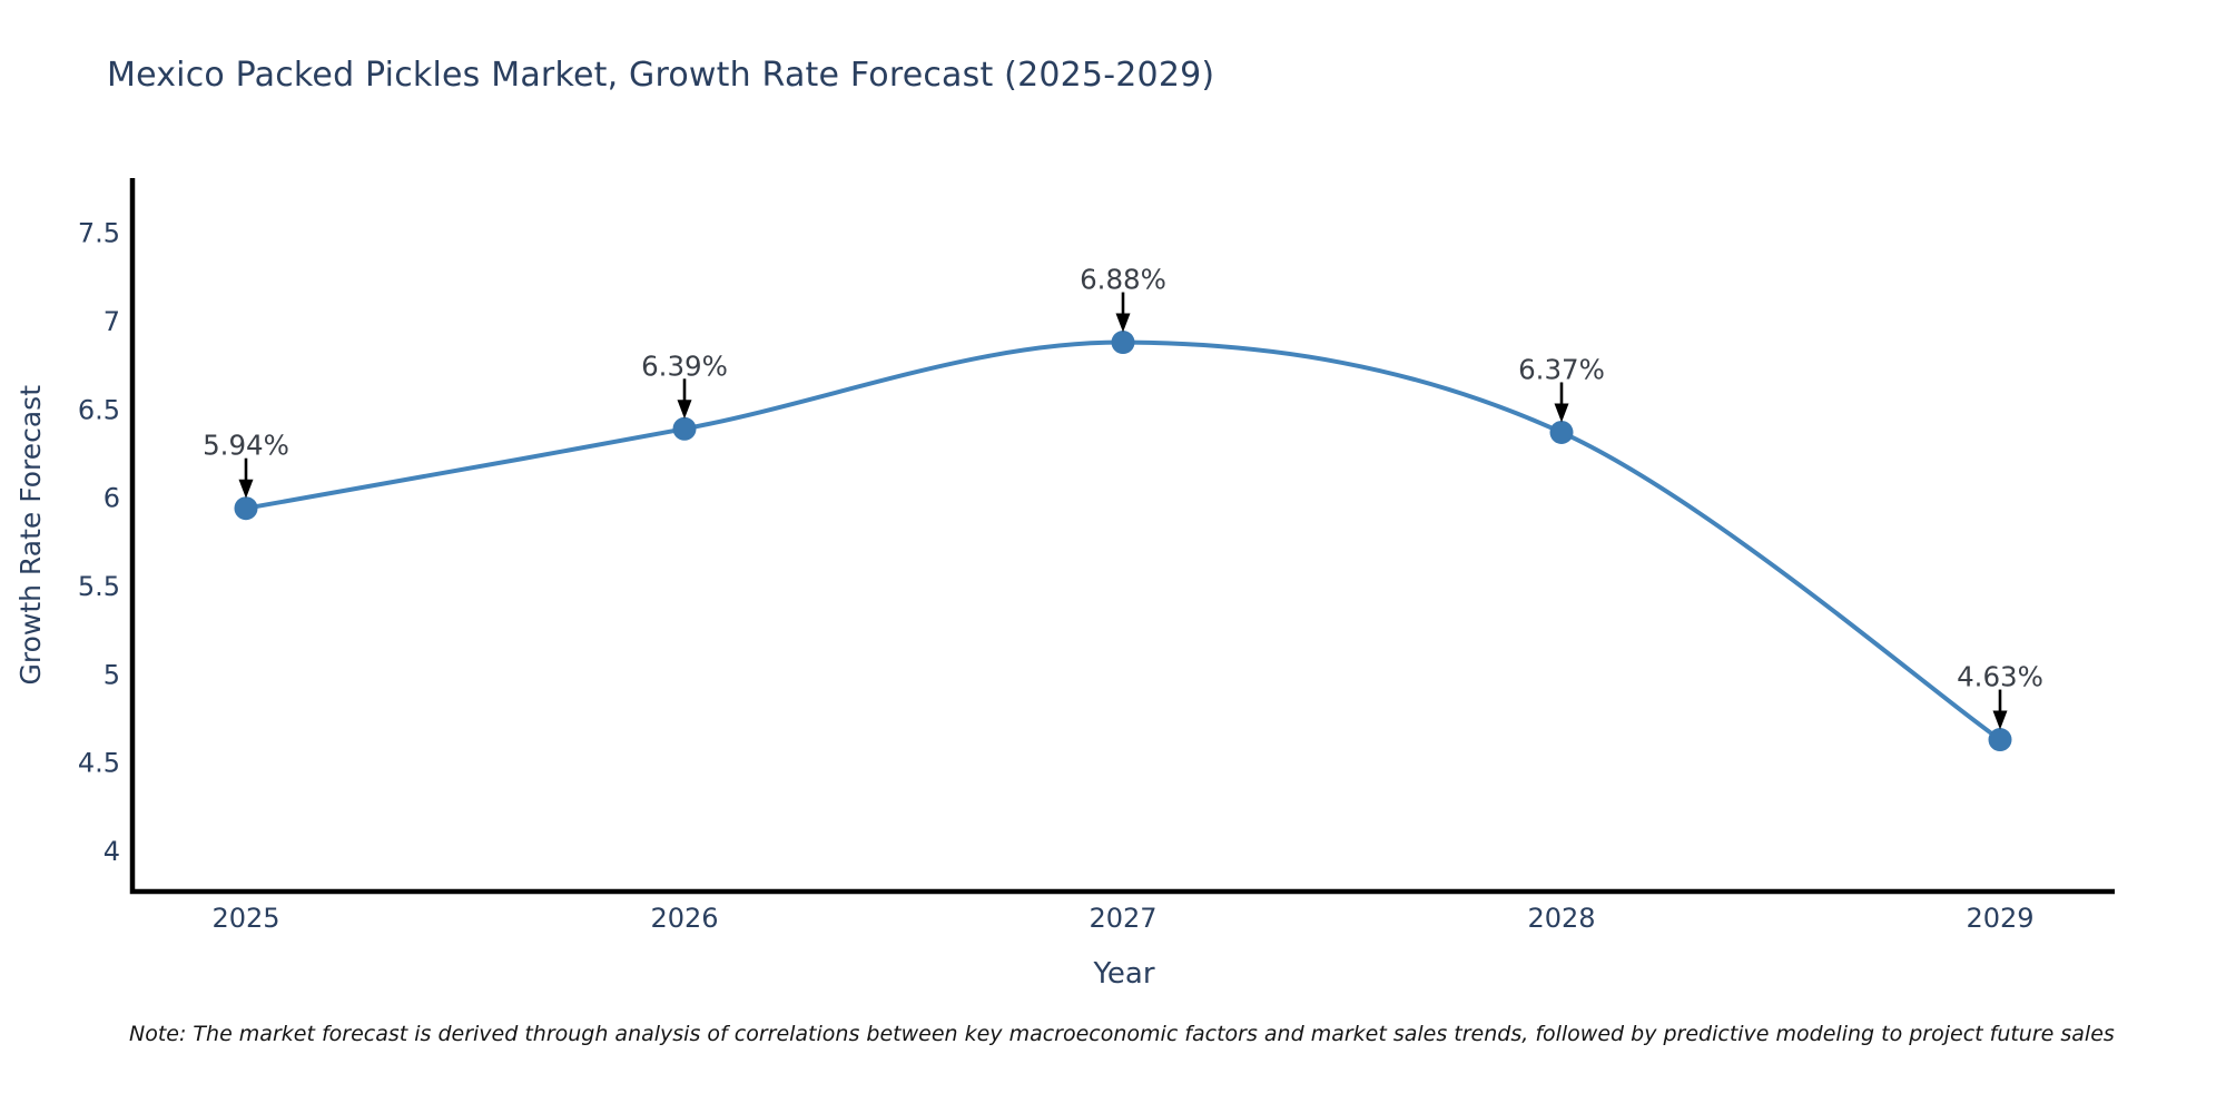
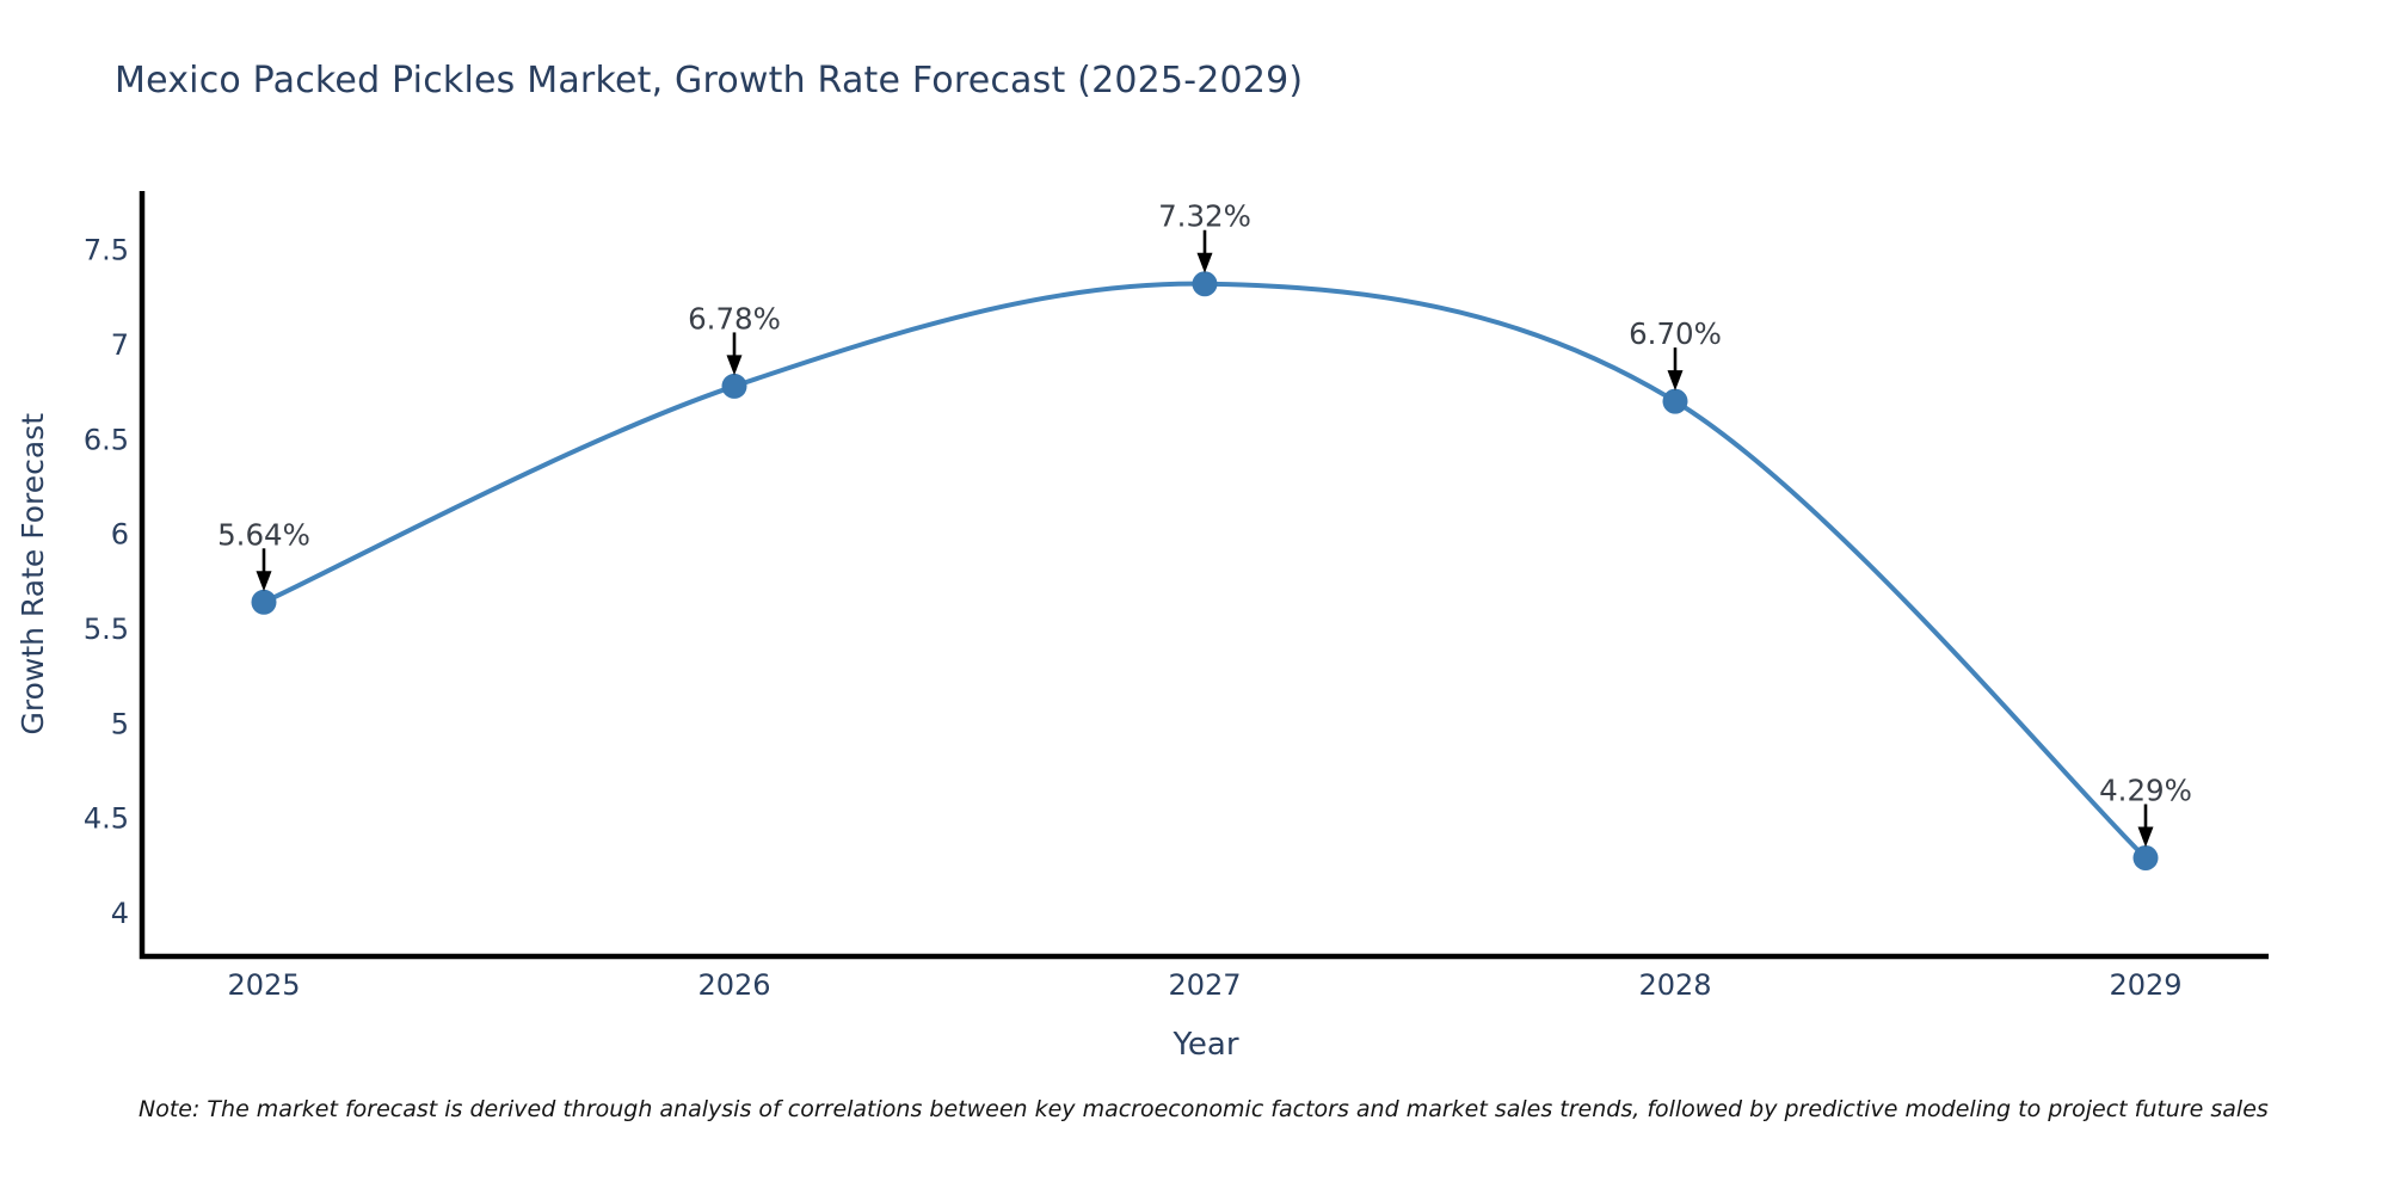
2025: 5.94% -> 5.64%
2026: 6.39% -> 6.78%
2027: 6.88% -> 7.32%
2028: 6.37% -> 6.70%
2029: 4.63% -> 4.29%
